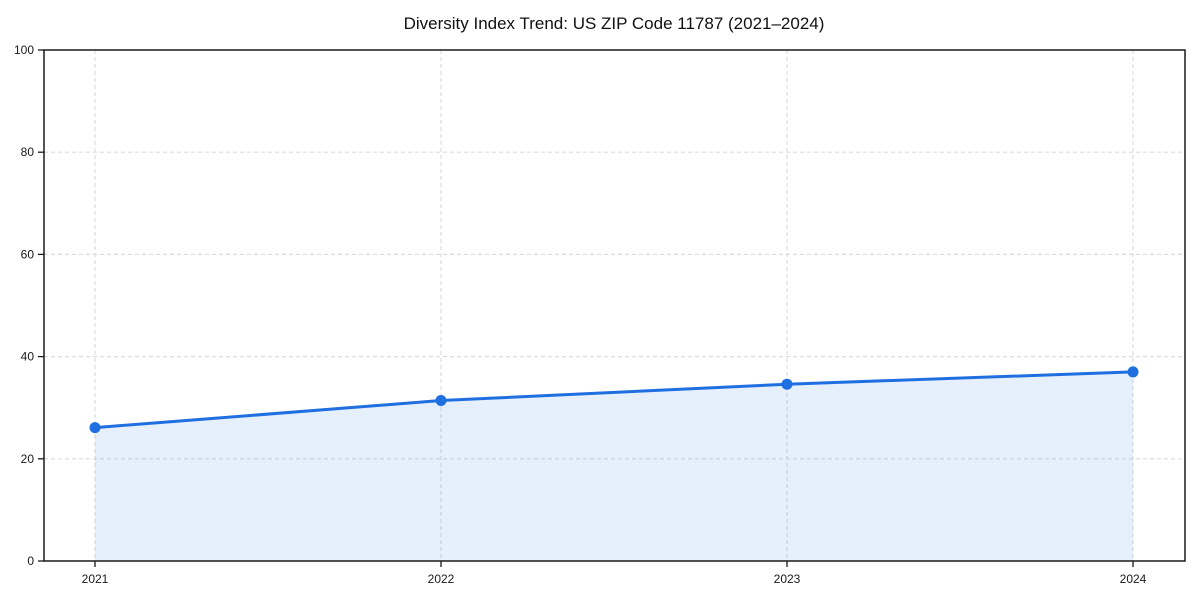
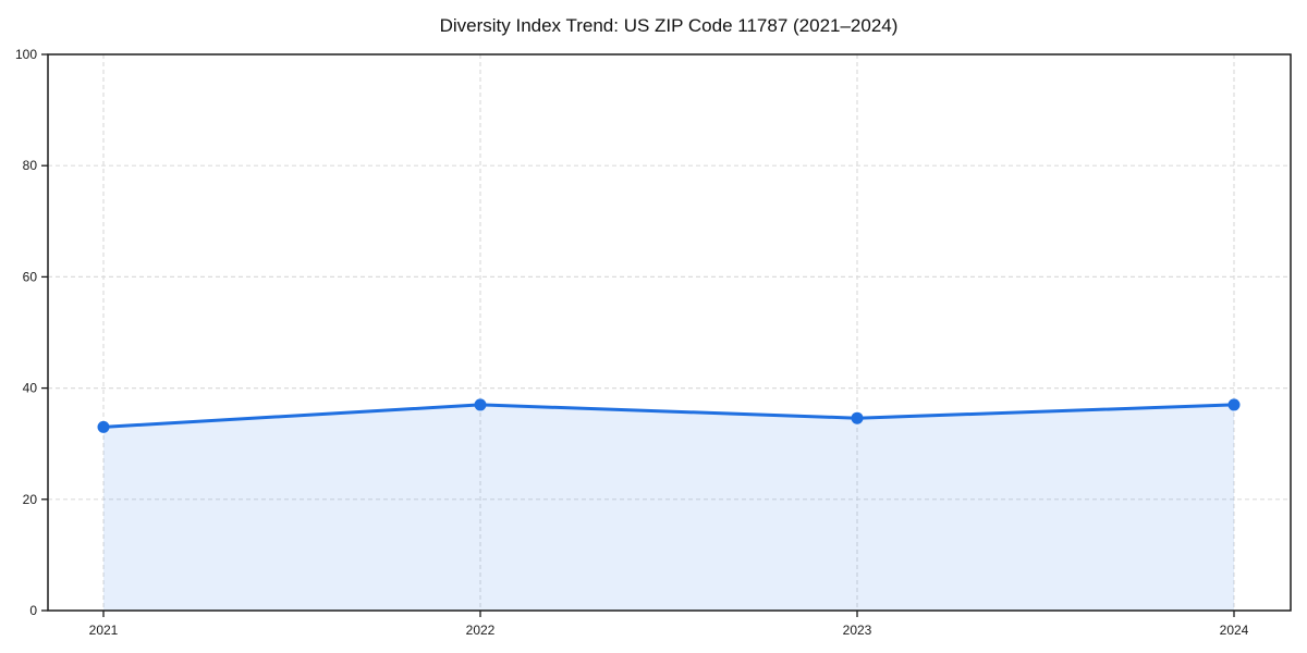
2021: 26 -> 33
2022: 31 -> 37
